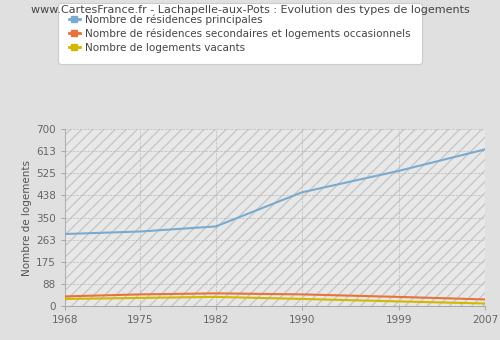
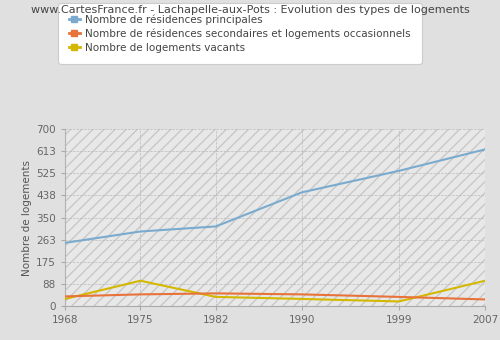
Nombre de résidences principales/1968: 285 -> 250
Nombre de logements vacants/1975: 32 -> 100
Nombre de logements vacants/2007: 10 -> 100
